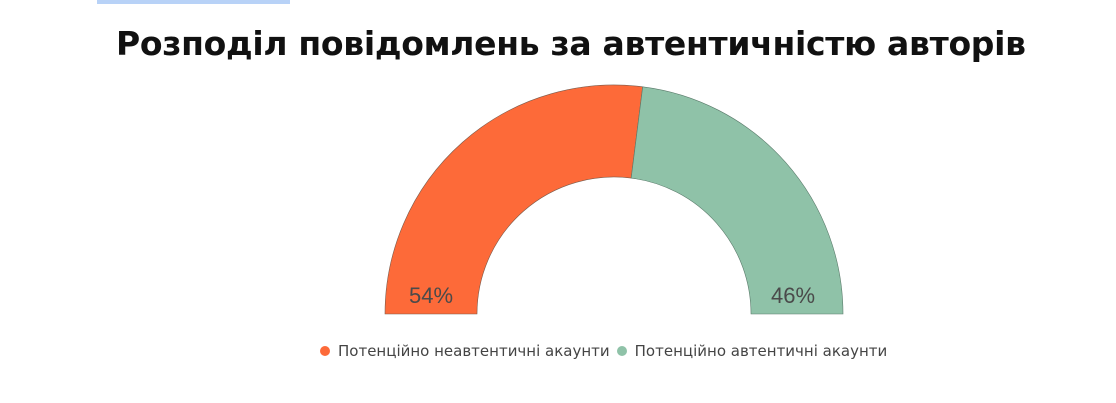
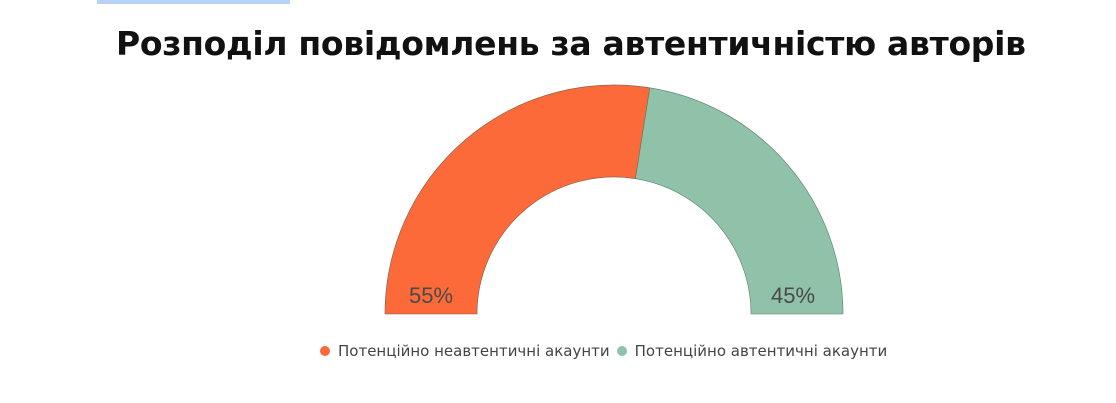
Потенційно неавтентичні акаунти: 54% -> 55%
Потенційно автентичні акаунти: 46% -> 45%
